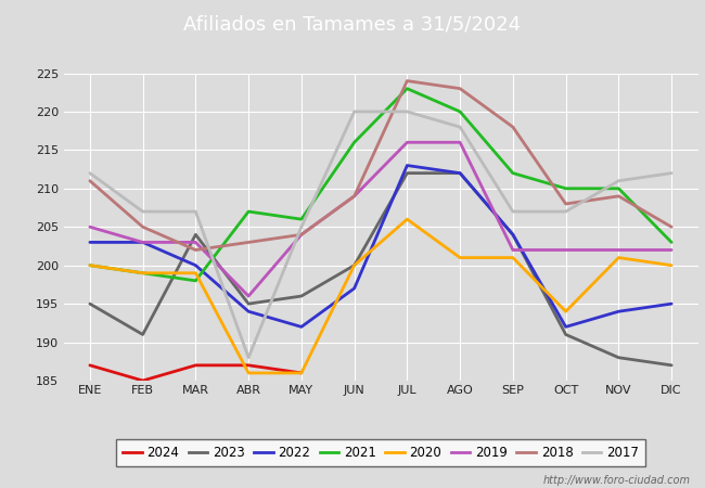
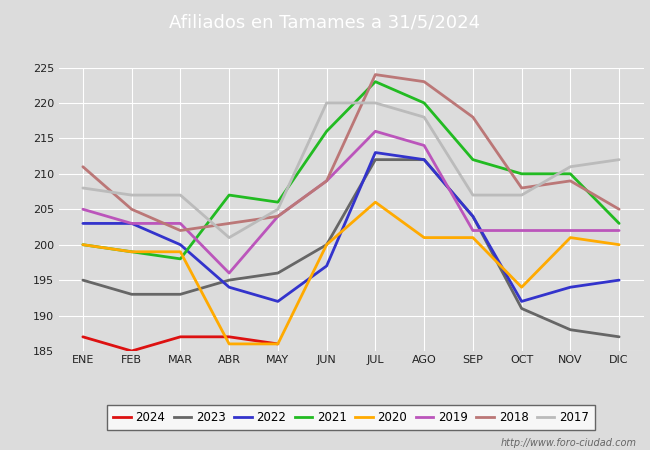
2017/ENE: 212 -> 208
2023/FEB: 191 -> 193
2023/MAR: 204 -> 193
2017/ABR: 188 -> 201
2019/AGO: 216 -> 214
